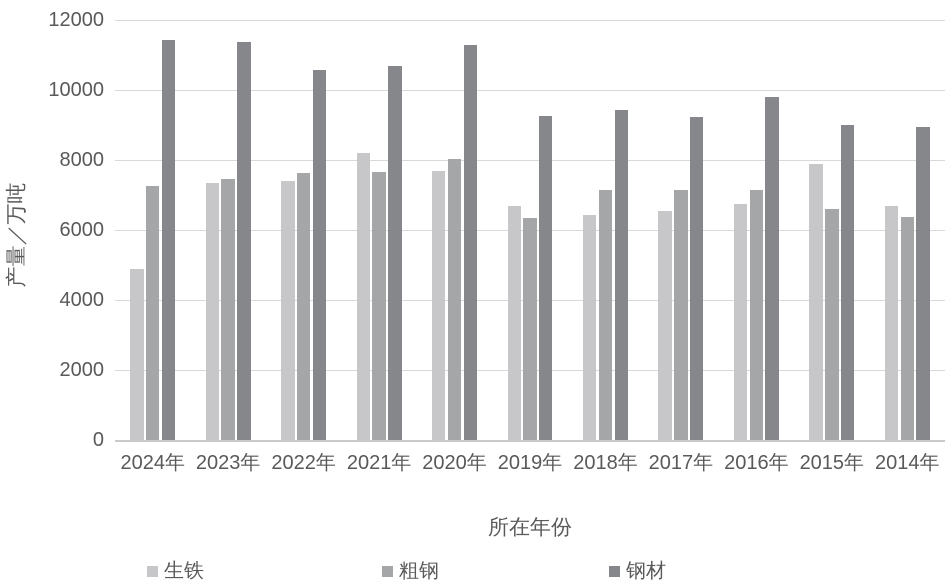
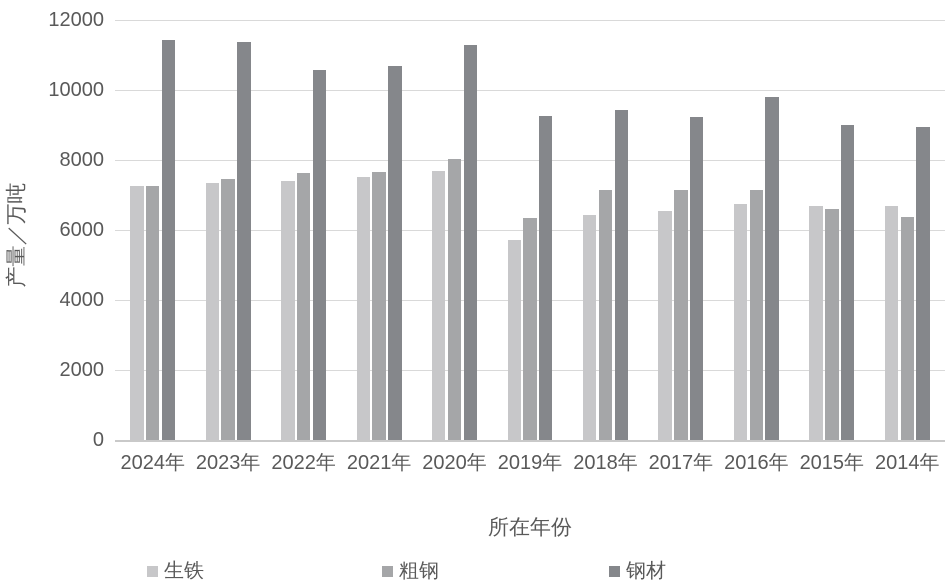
生铁/2024年: 4900 -> 7200
生铁/2021年: 8200 -> 7500
生铁/2019年: 6700 -> 5700
生铁/2015年: 7900 -> 6700
